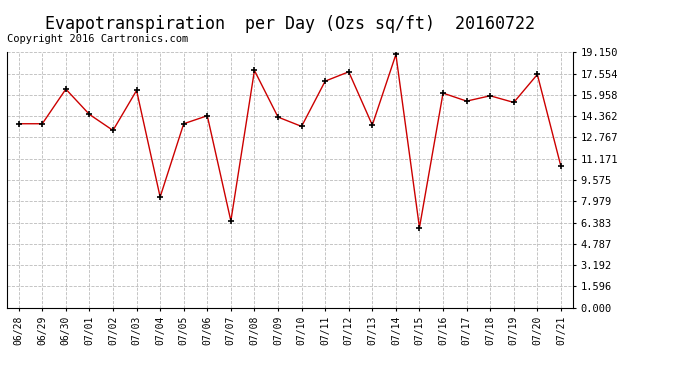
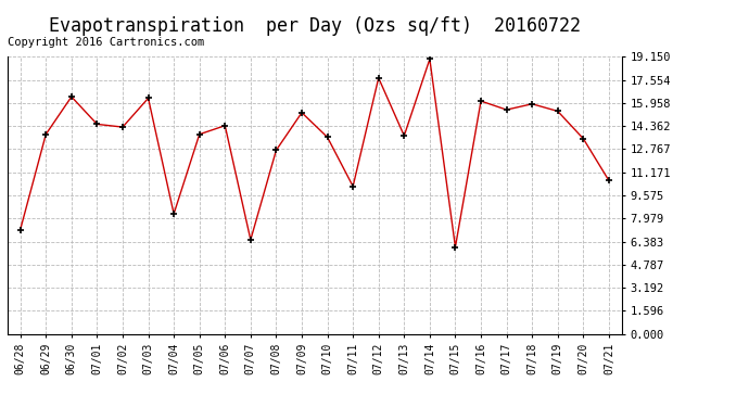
06/28: 13.8 -> 7.2
07/02: 13.3 -> 14.3
07/08: 17.8 -> 12.7
07/09: 14.3 -> 15.3
07/11: 17.0 -> 10.2
07/20: 17.5 -> 13.5
